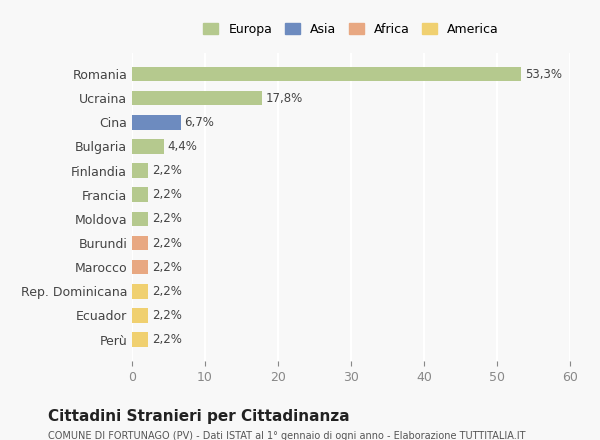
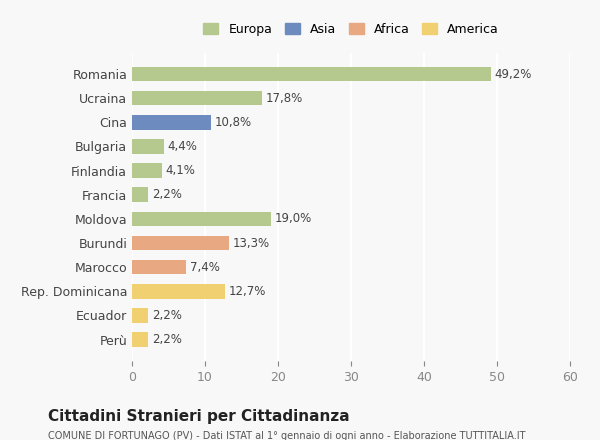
Romania: 53,3% -> 49,2%
Cina: 6,7% -> 10,8%
Finlandia: 2,2% -> 4,1%
Moldova: 2,2% -> 19,0%
Burundi: 2,2% -> 13,3%
Marocco: 2,2% -> 7,4%
Rep. Dominicana: 2,2% -> 12,7%
